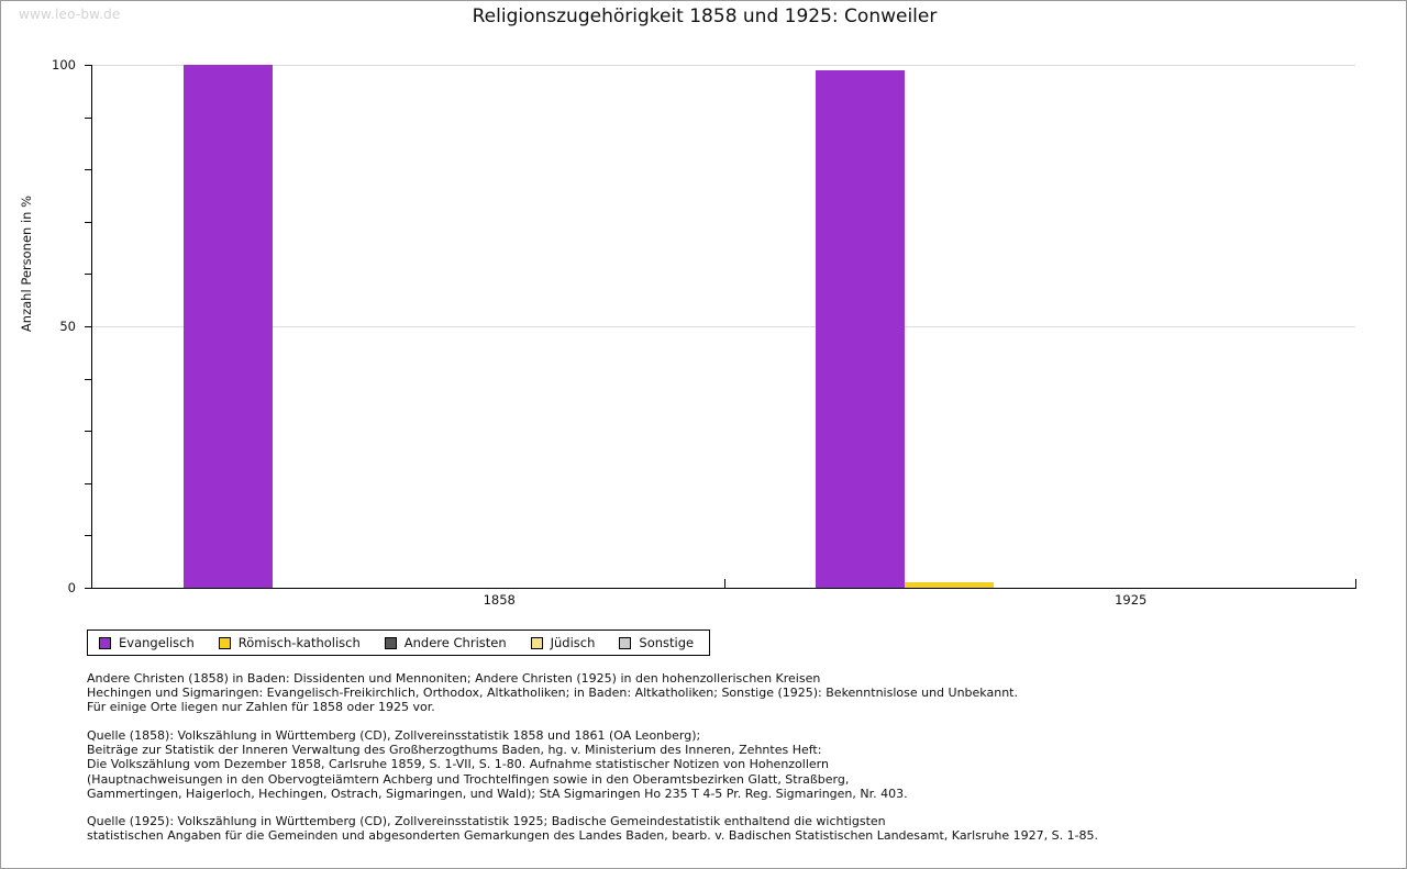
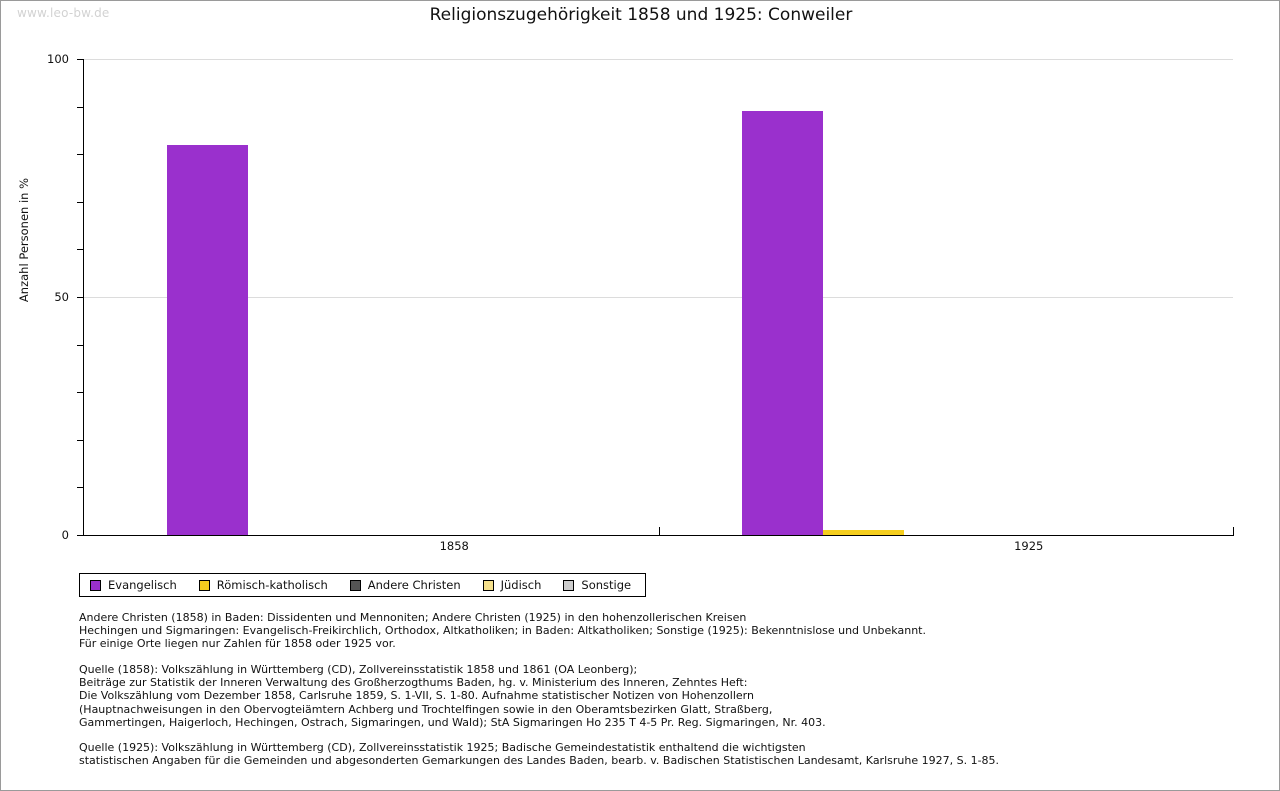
Evangelisch/1858: 100 -> 82
Evangelisch/1925: 99 -> 89
